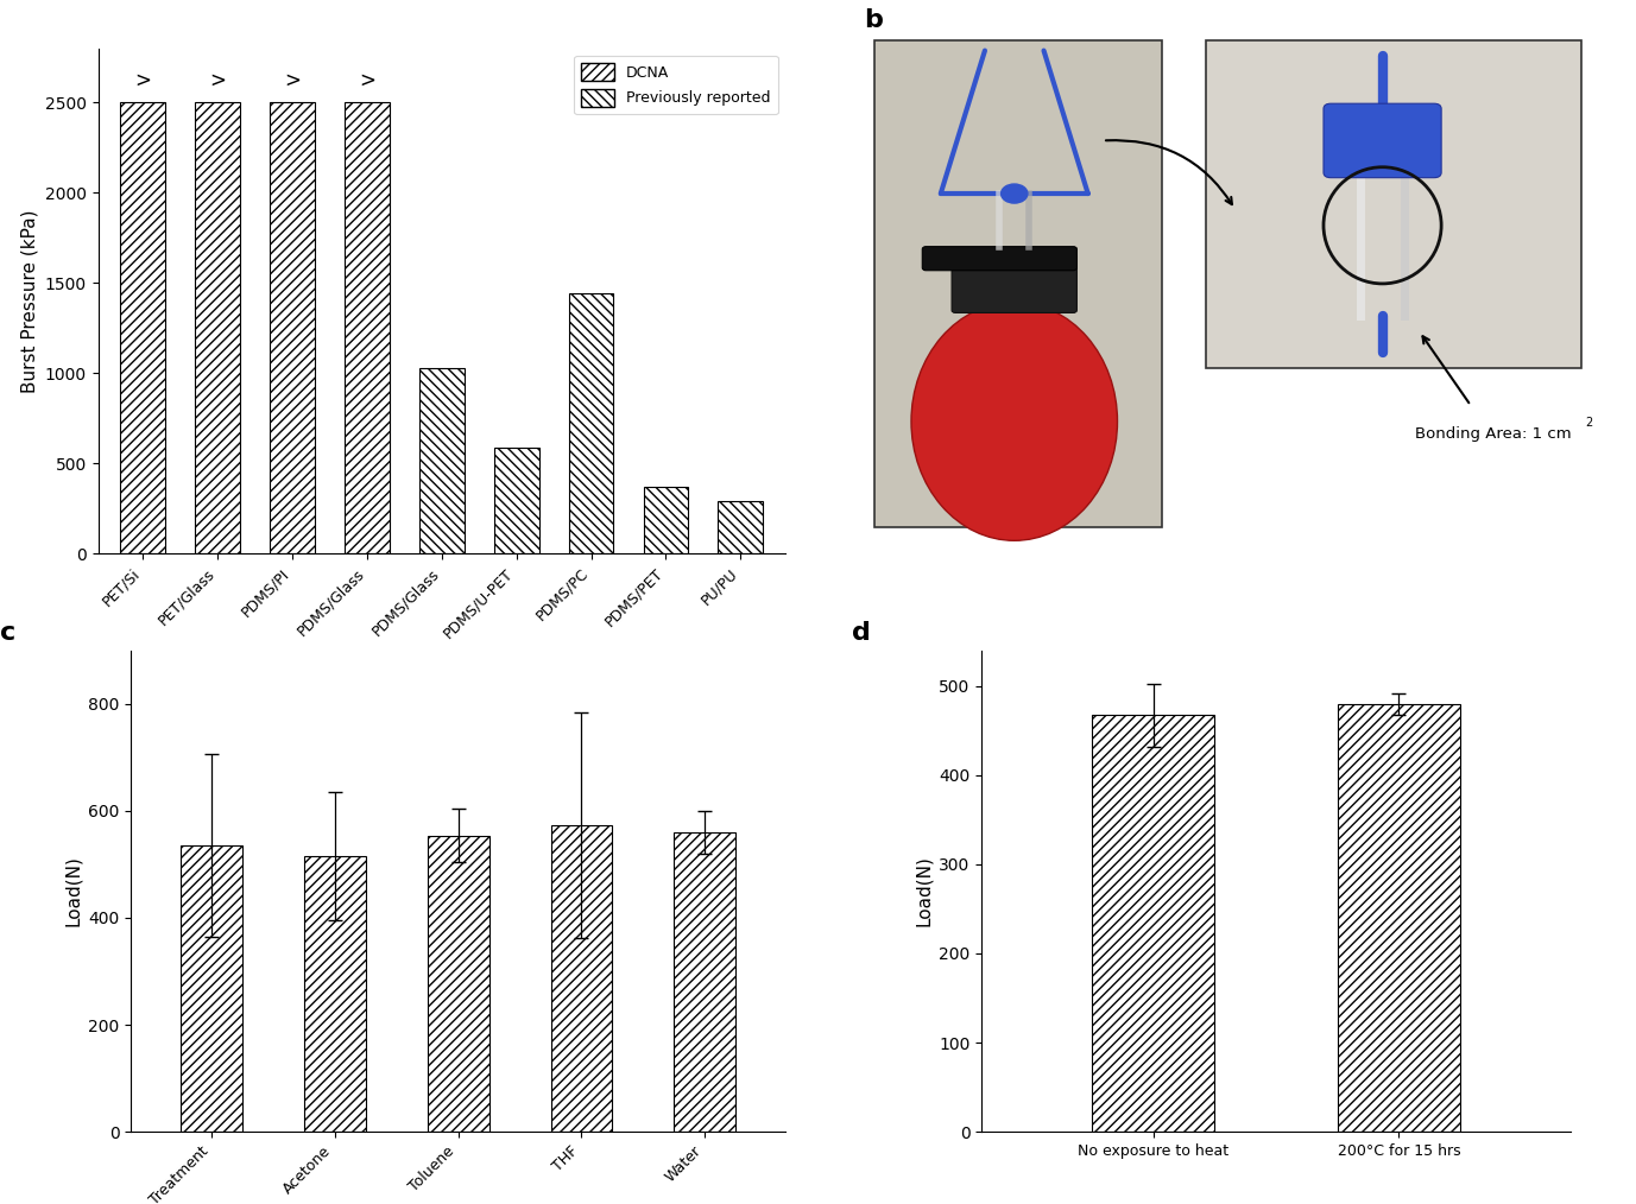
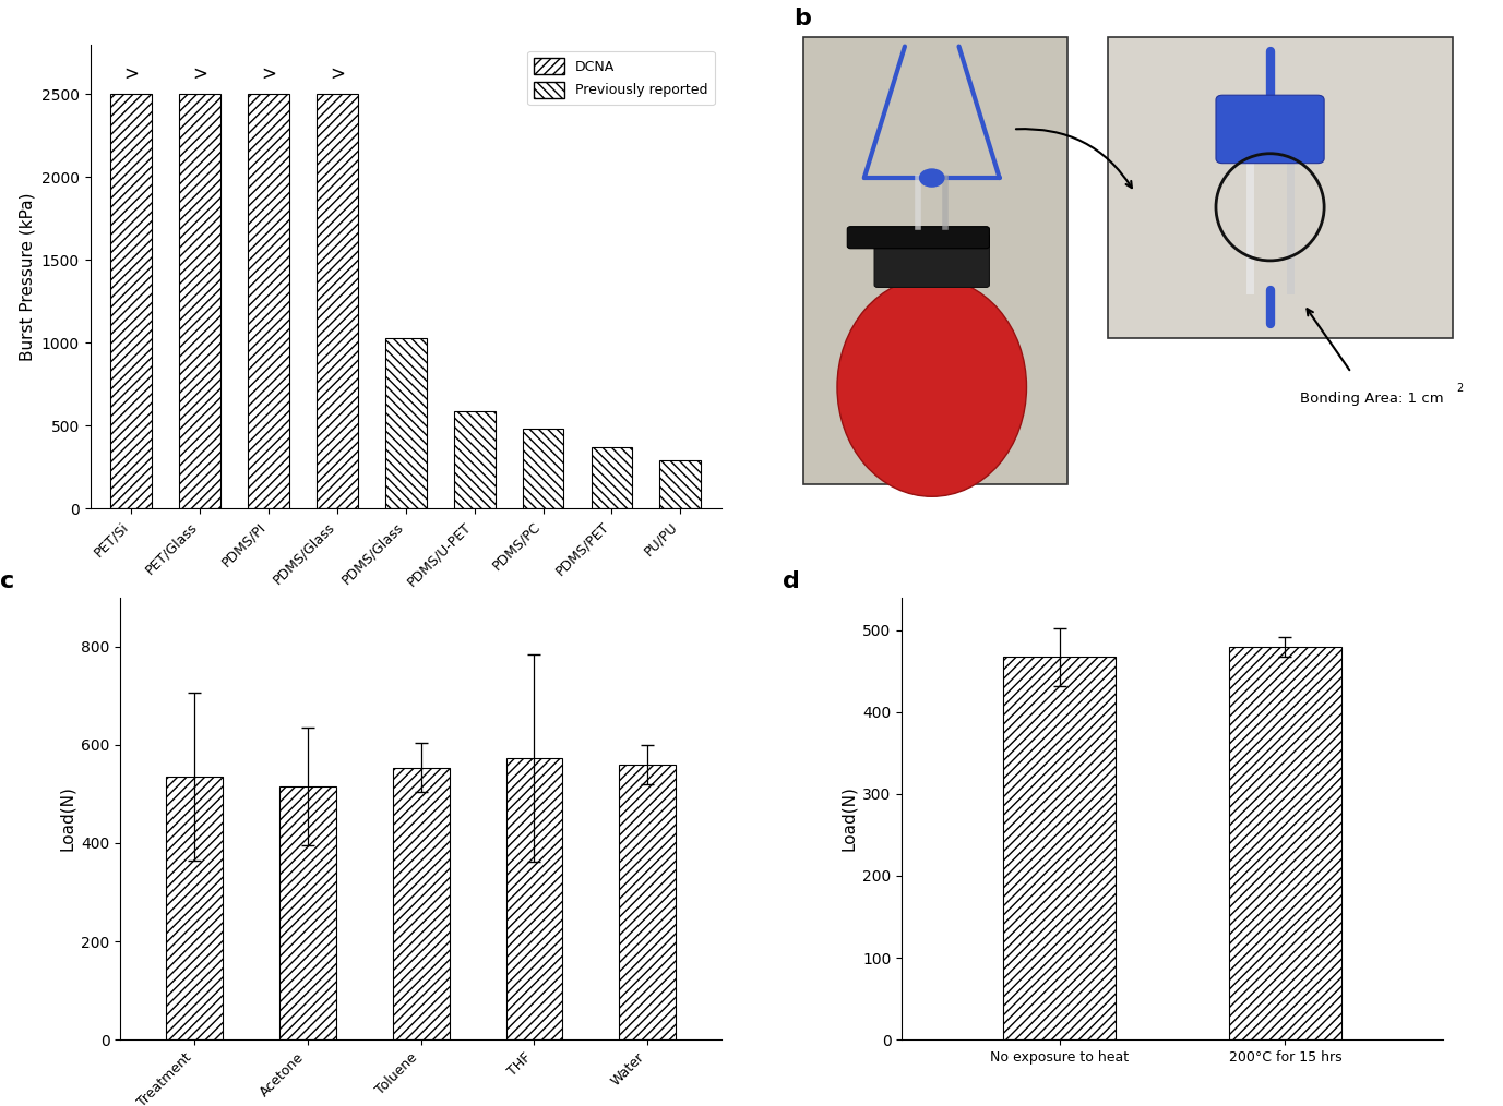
PDMS/PC: 1440 -> 480
